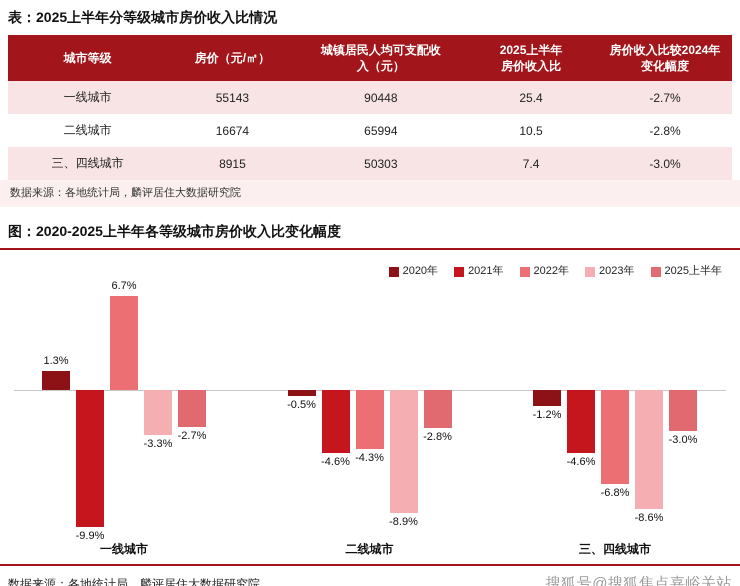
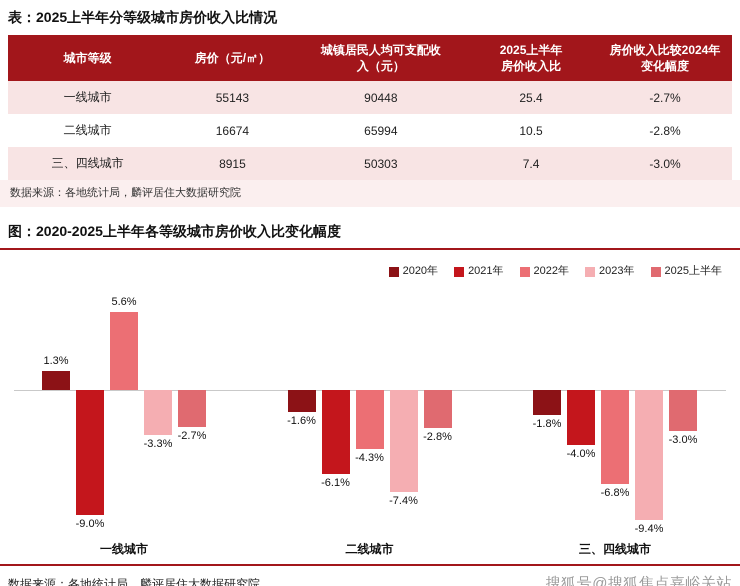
2021年/一线城市: -9.9% -> -9.0%
2022年/一线城市: 6.7% -> 5.6%
2020年/二线城市: -0.5% -> -1.6%
2021年/二线城市: -4.6% -> -6.1%
2023年/二线城市: -8.9% -> -7.4%
2020年/三、四线城市: -1.2% -> -1.8%
2021年/三、四线城市: -4.6% -> -4.0%
2023年/三、四线城市: -8.6% -> -9.4%
